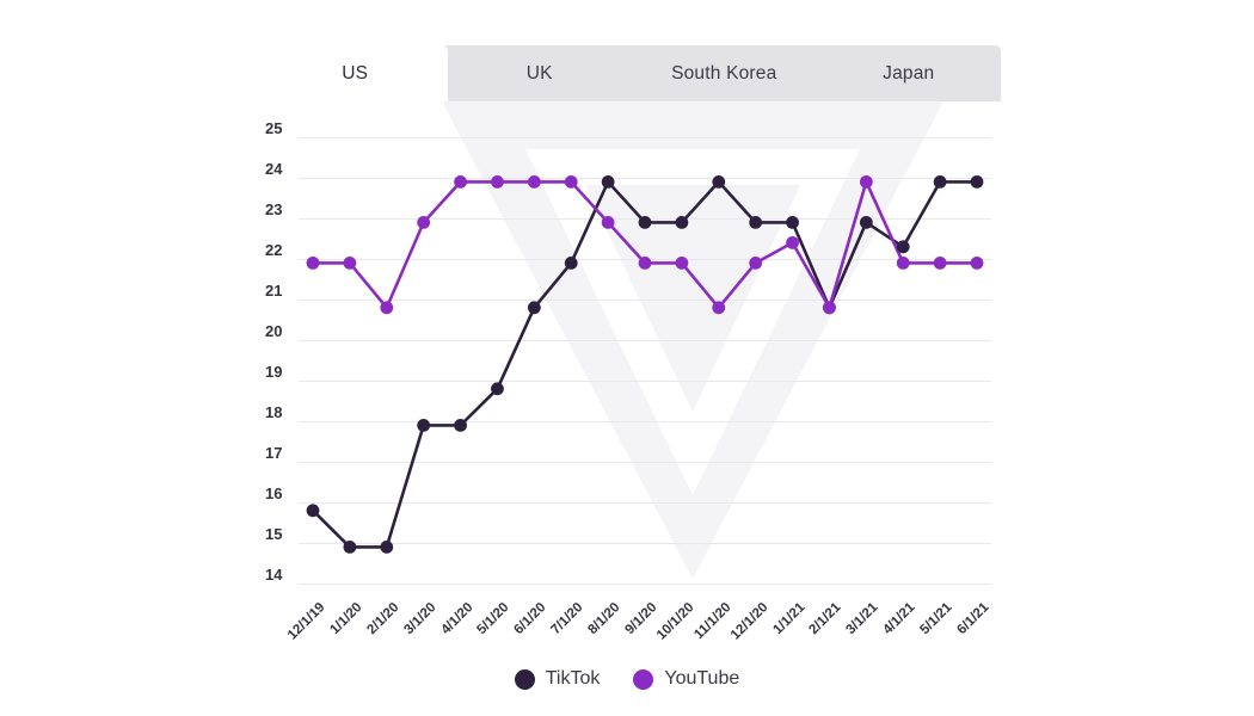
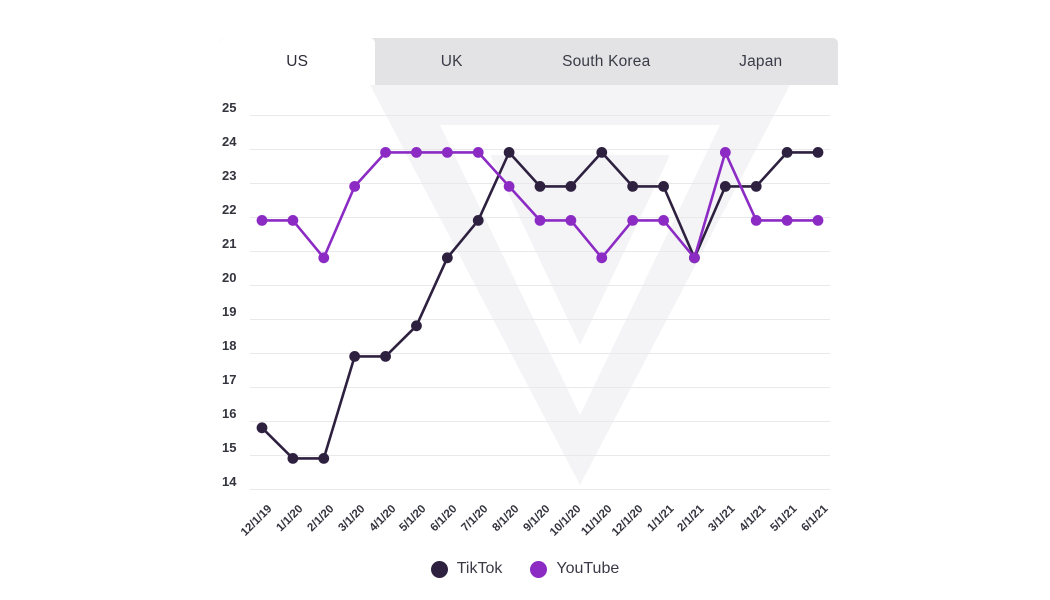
YouTube/1/1/21: 22.4 -> 21.9
TikTok/4/1/21: 22.3 -> 22.9
